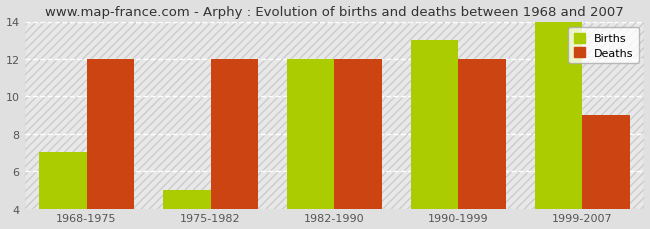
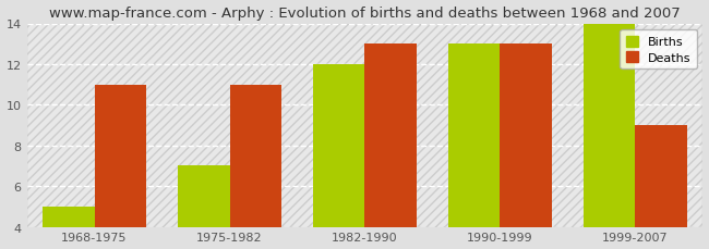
Births/1968-1975: 7 -> 5
Deaths/1968-1975: 12 -> 11
Births/1975-1982: 5 -> 7
Deaths/1975-1982: 12 -> 11
Deaths/1982-1990: 12 -> 13
Deaths/1990-1999: 12 -> 13
